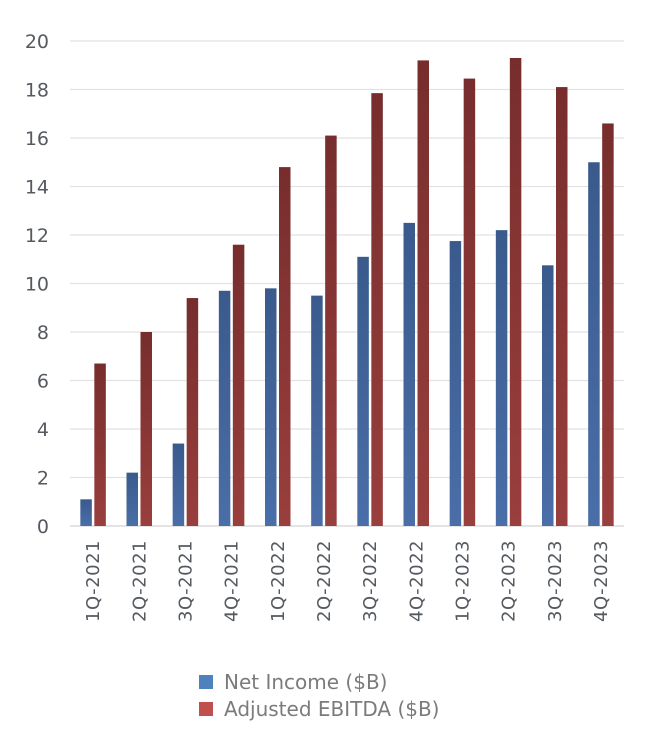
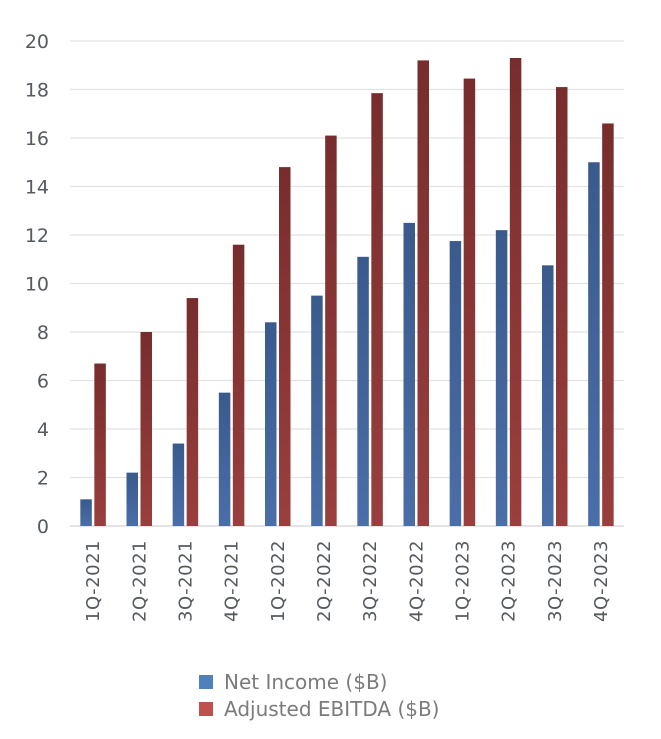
Net Income ($B)/4Q-2021: 9.7 -> 5.5
Net Income ($B)/1Q-2022: 9.8 -> 8.4
